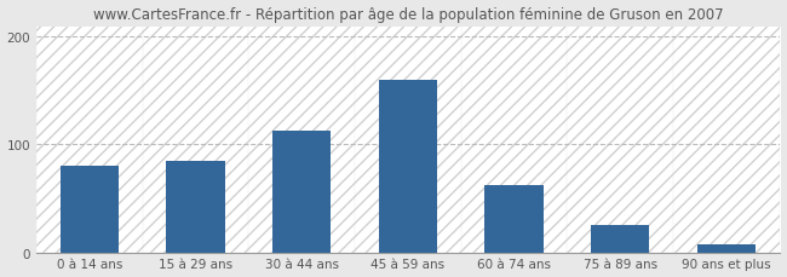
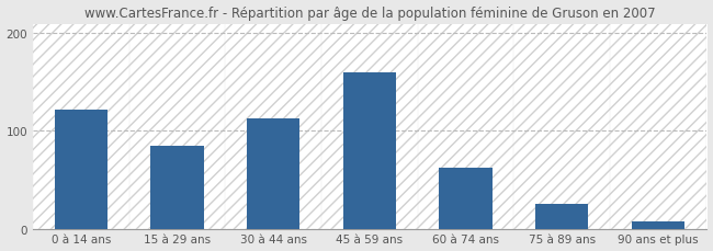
0 à 14 ans: 80 -> 122
